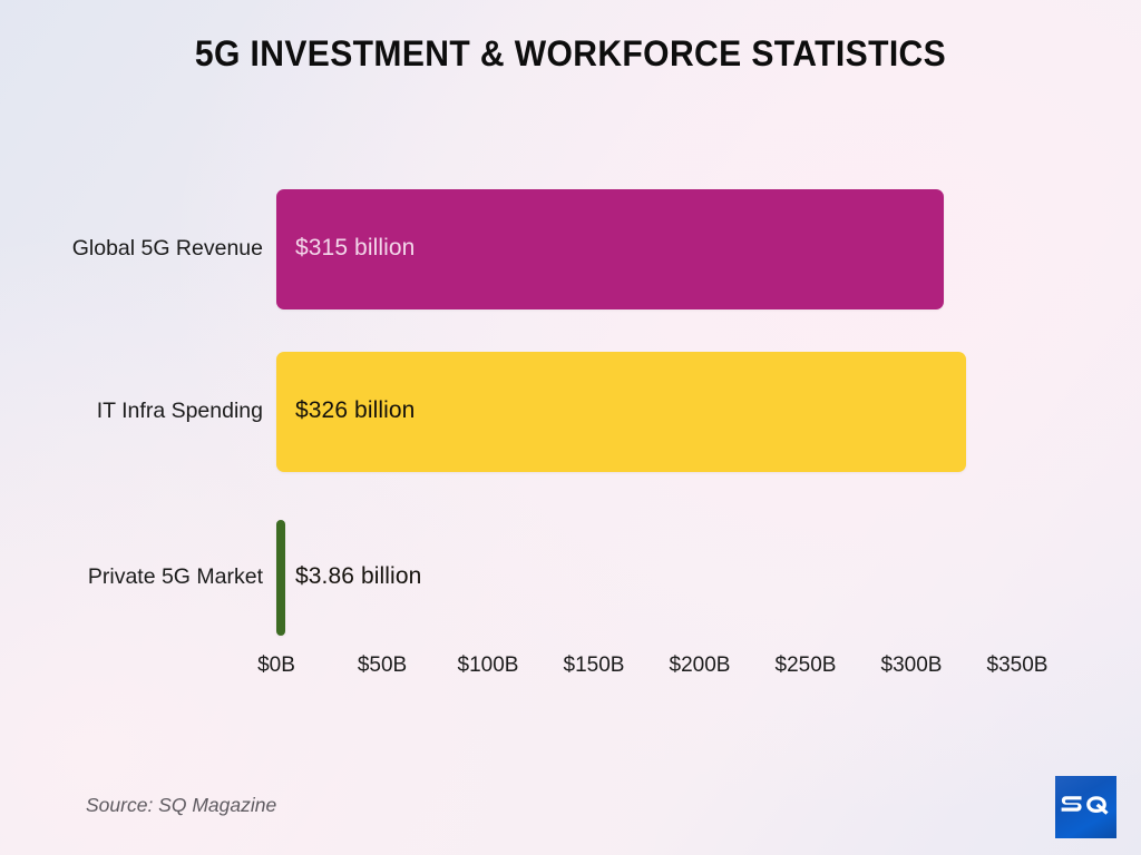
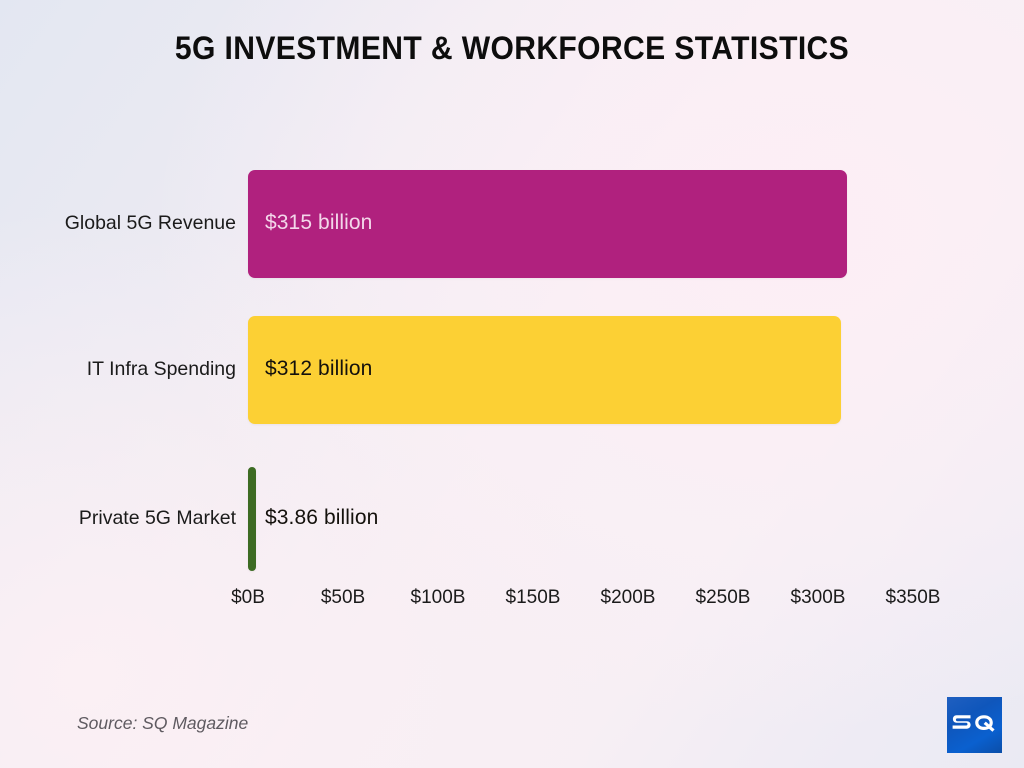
IT Infra Spending: $326 -> $312
